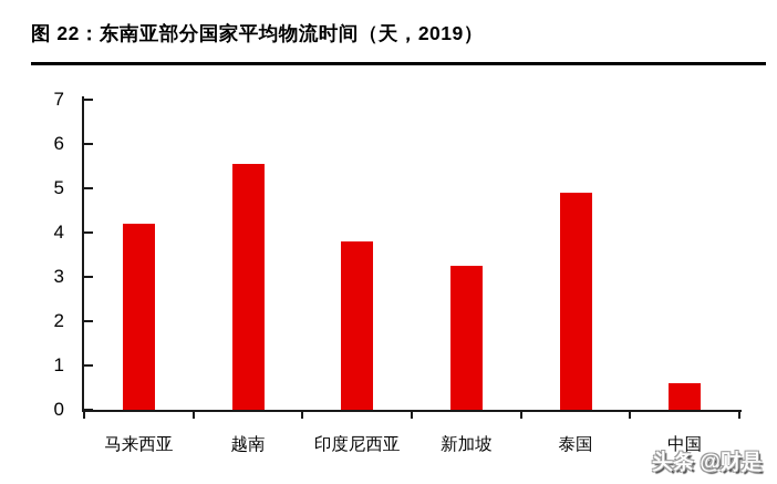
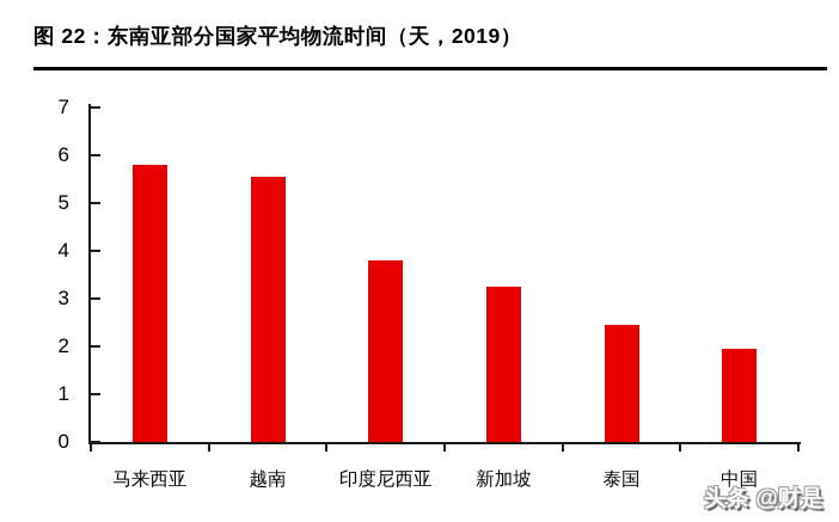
马来西亚: 4.2 -> 5.8
泰国: 4.9 -> 2.5
中国: 0.6 -> 1.9
